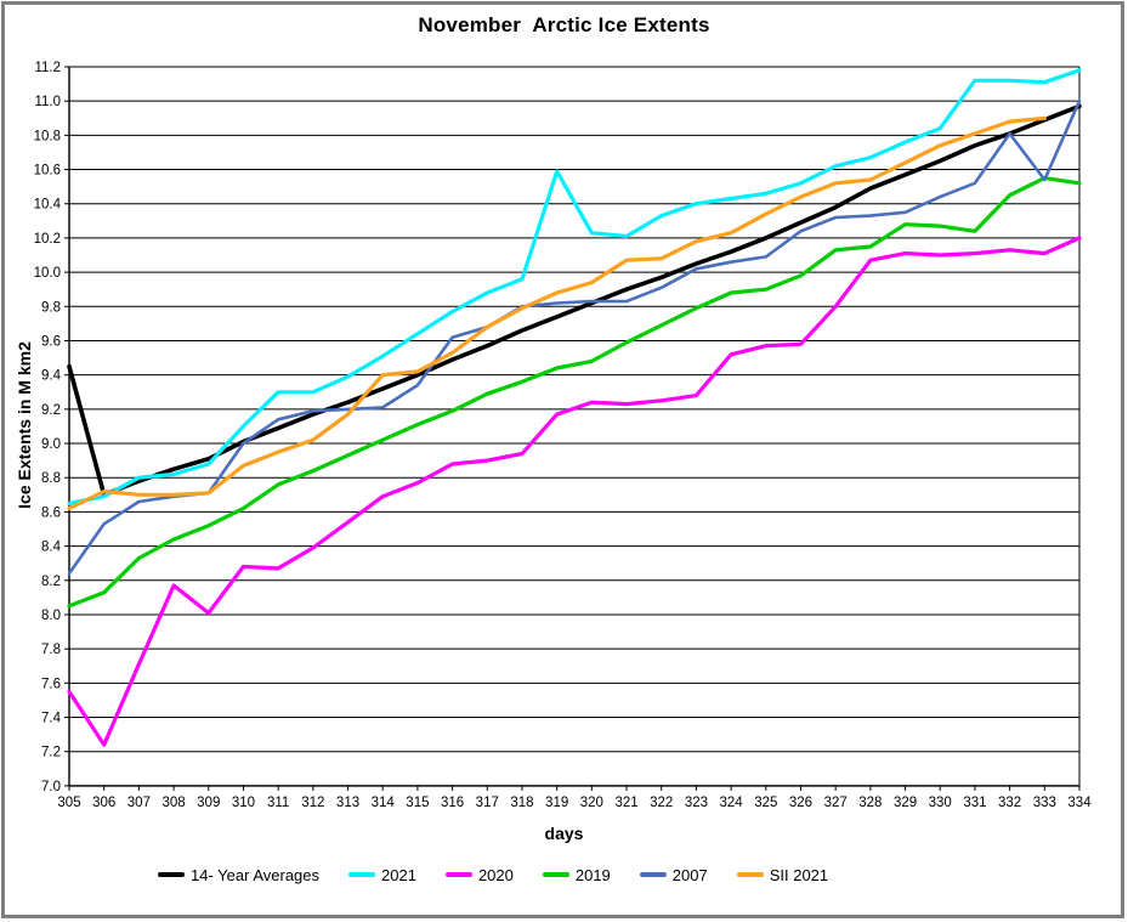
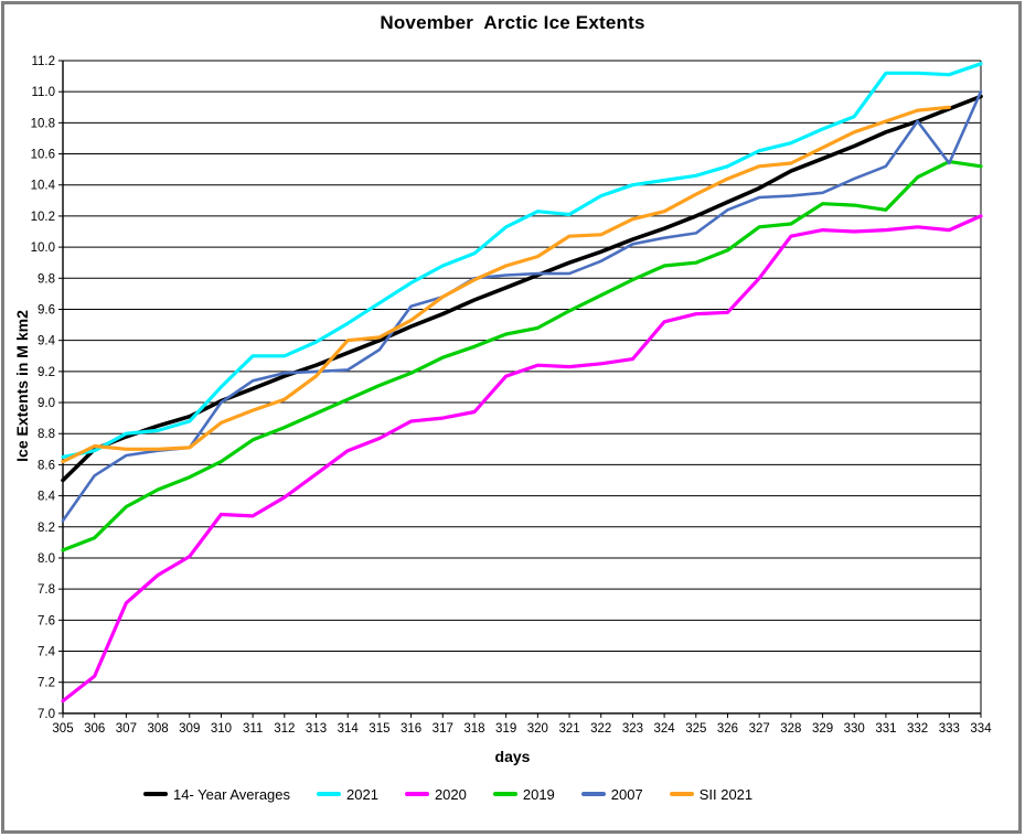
14- Year Averages/305: 9.45 -> 8.50
2020/305: 7.55 -> 7.08
2020/308: 8.17 -> 7.89
2021/319: 10.59 -> 10.13
